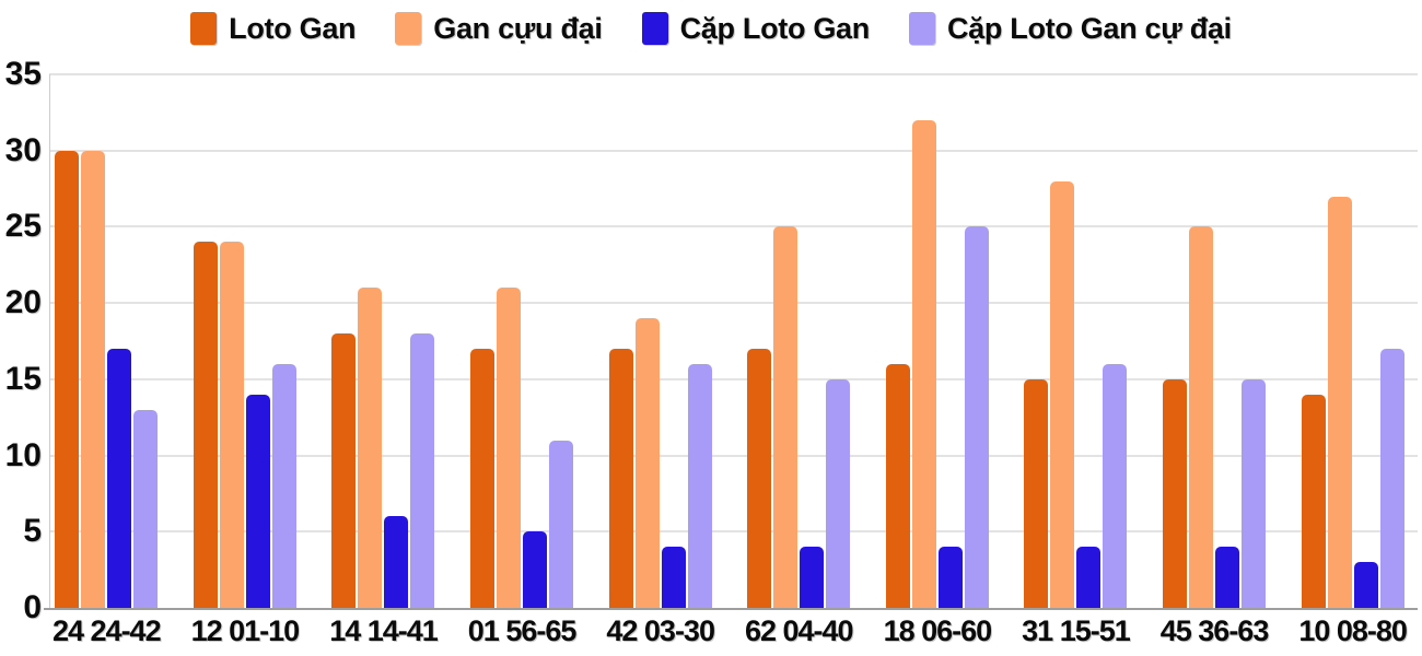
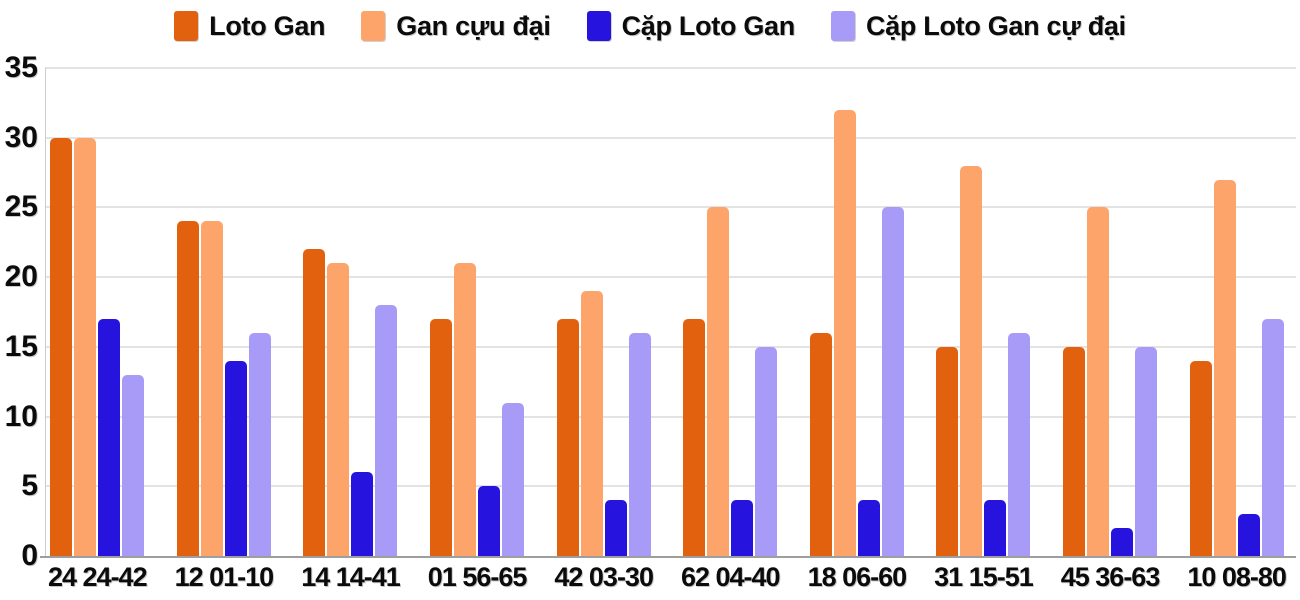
Loto Gan/14 14-41: 18 -> 22
Cặp Loto Gan/45 36-63: 4 -> 2
